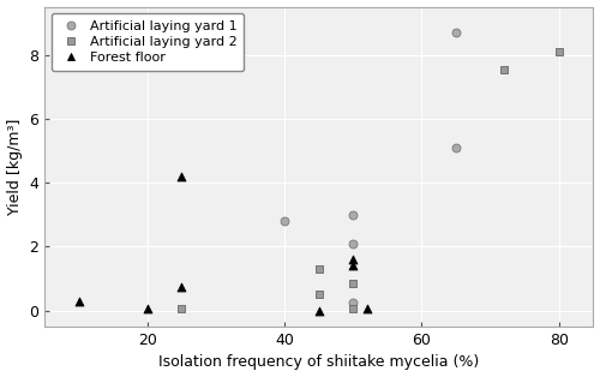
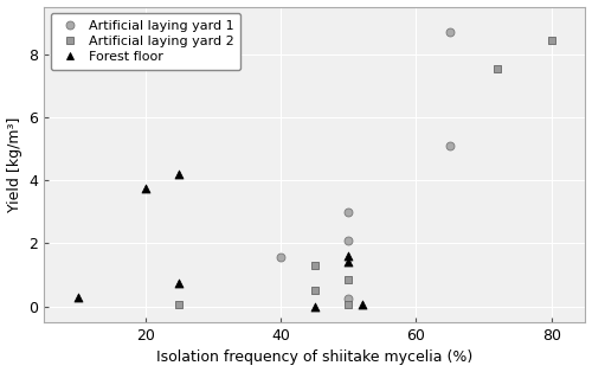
Forest floor/20: 0.05 -> 3.75
Artificial laying yard 1/40: 2.80 -> 1.55
Artificial laying yard 2/80: 8.10 -> 8.45
